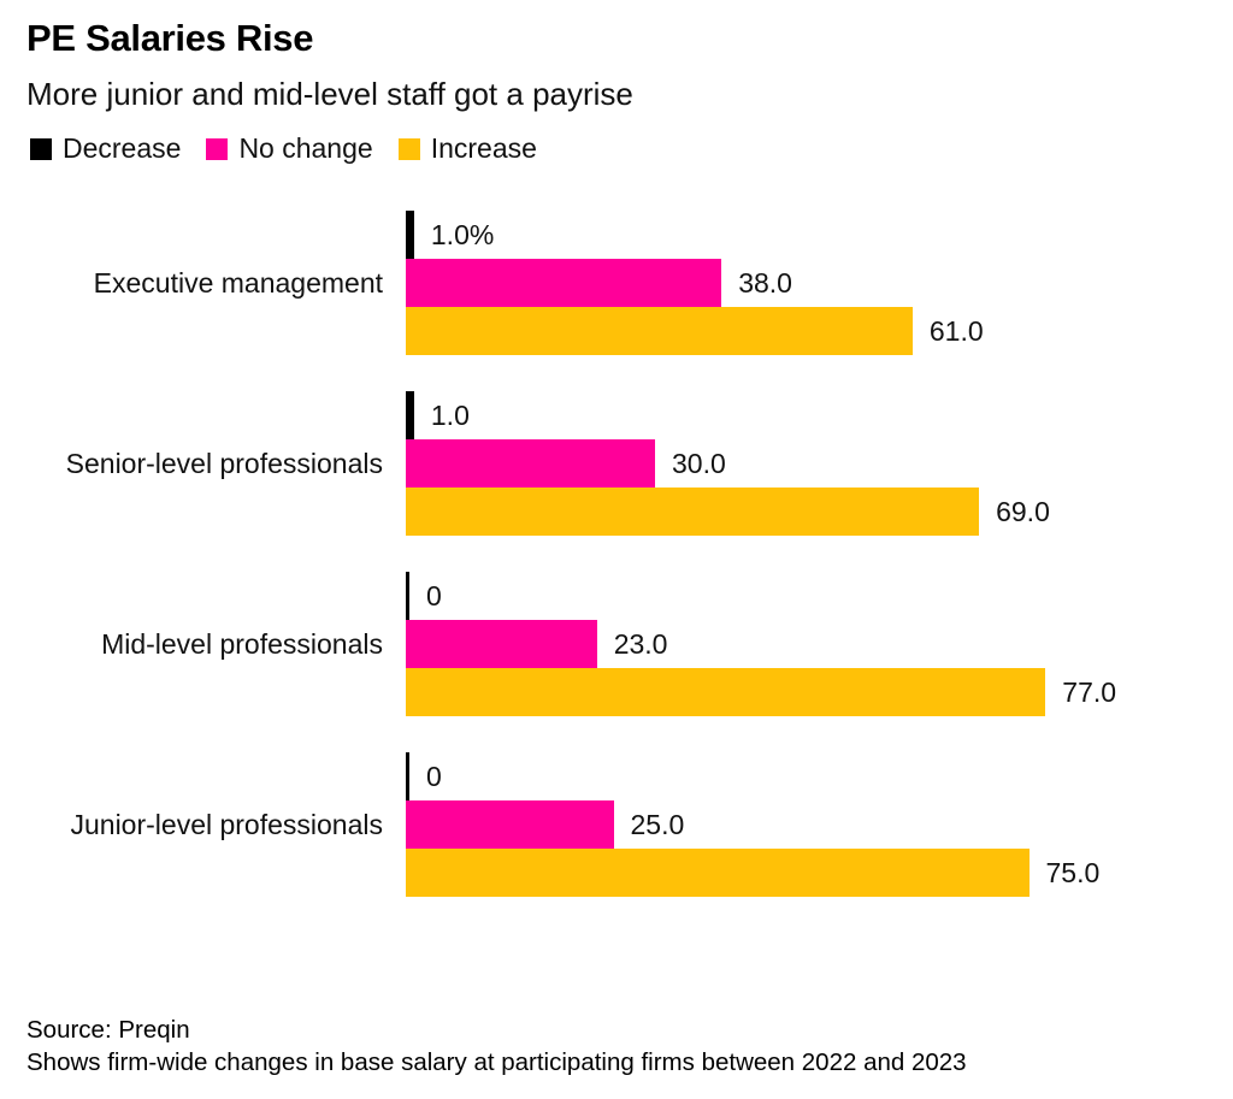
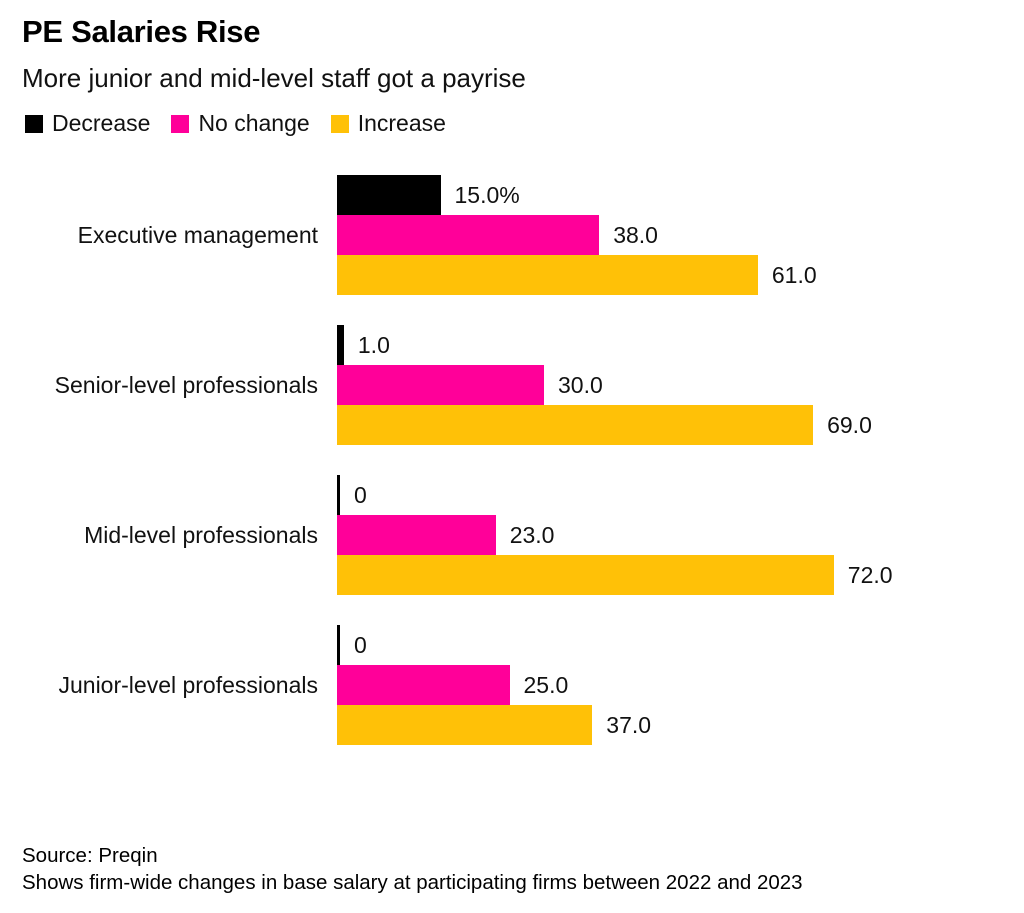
Decrease/Executive management: 1.0% -> 15.0%
Increase/Mid-level professionals: 77.0 -> 72.0
Increase/Junior-level professionals: 75.0 -> 37.0
